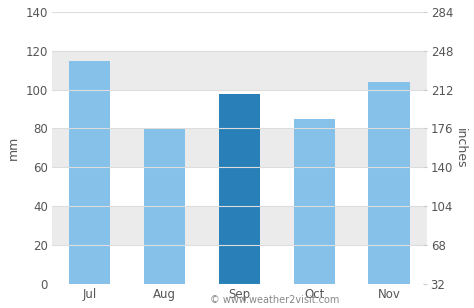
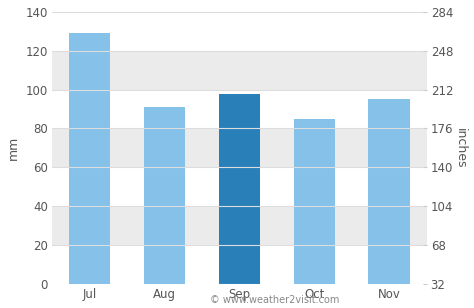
Jul: 115 -> 129
Aug: 80 -> 91
Nov: 104 -> 95
